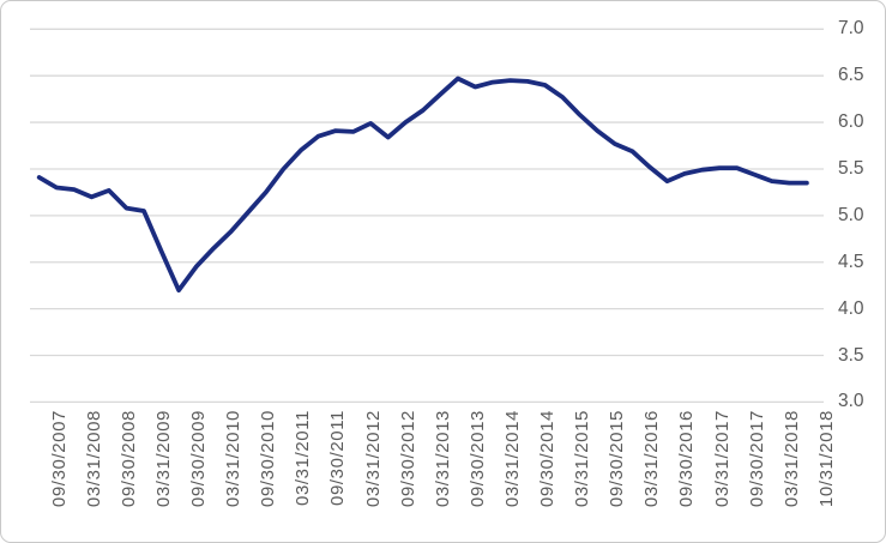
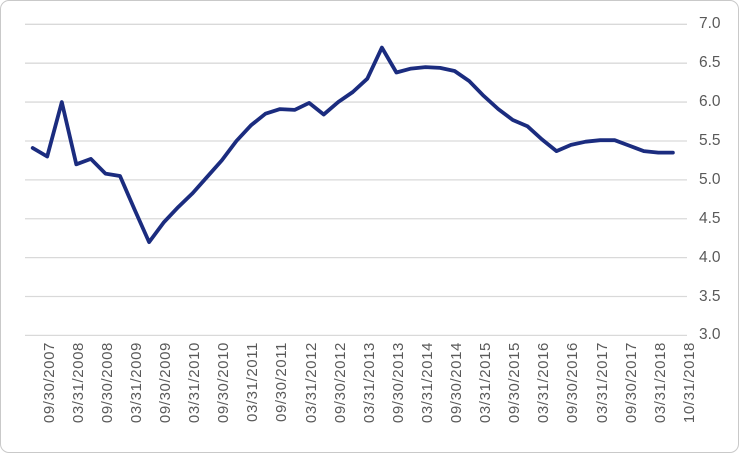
03/31/2008: 5.3 -> 6.0
09/30/2013: 6.5 -> 6.7
